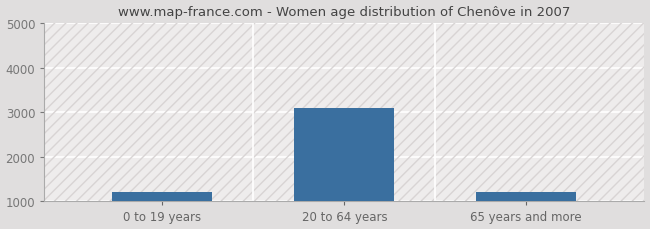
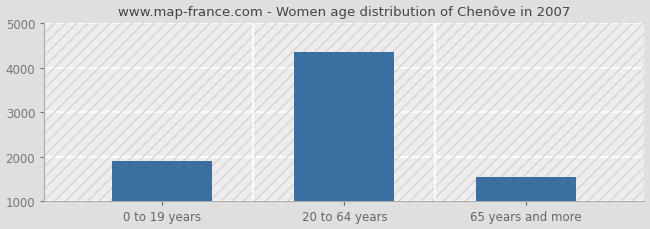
0 to 19 years: 1200 -> 1900
20 to 64 years: 3100 -> 4340
65 years and more: 1200 -> 1540
